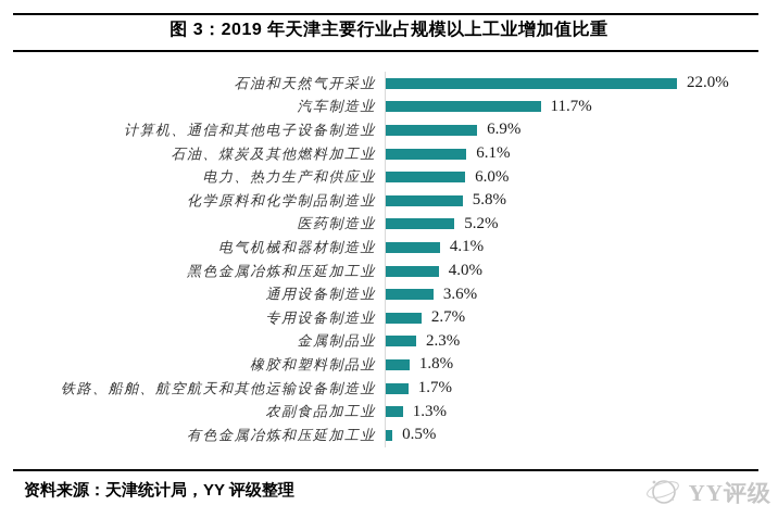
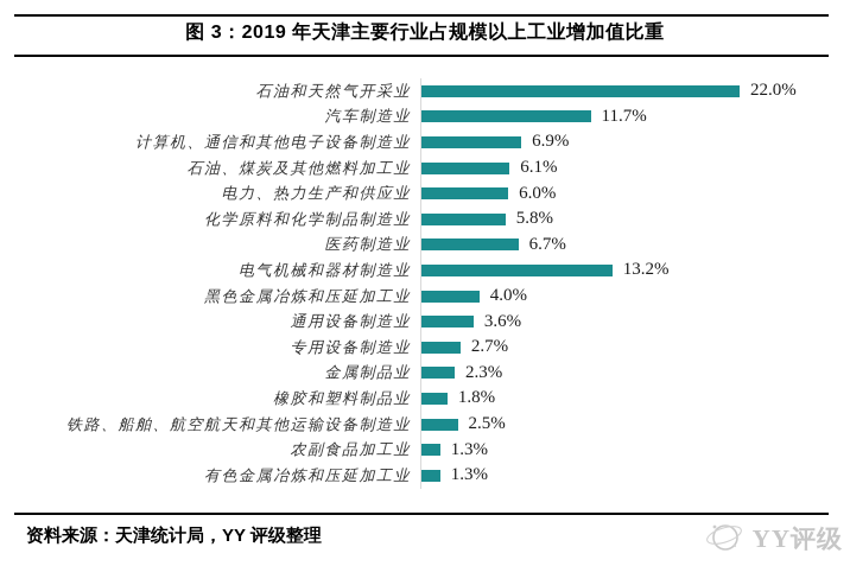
医药制造业: 5.2% -> 6.7%
电气机械和器材制造业: 4.1% -> 13.2%
铁路、船舶、航空航天和其他运输设备制造业: 1.7% -> 2.5%
有色金属冶炼和压延加工业: 0.5% -> 1.3%
